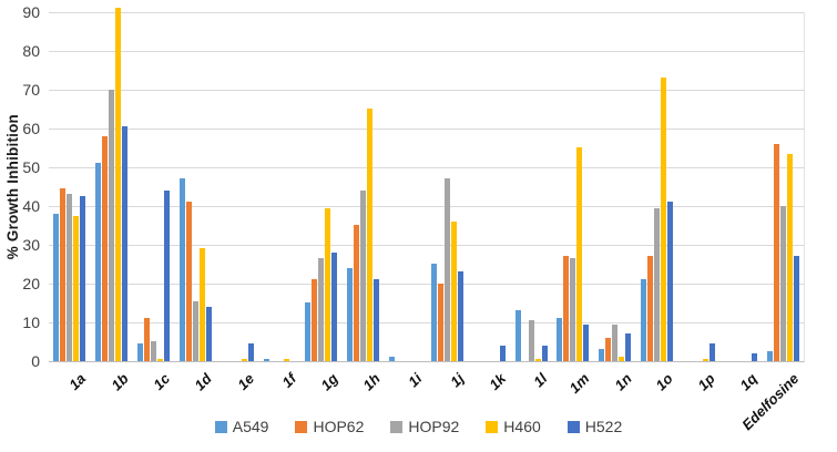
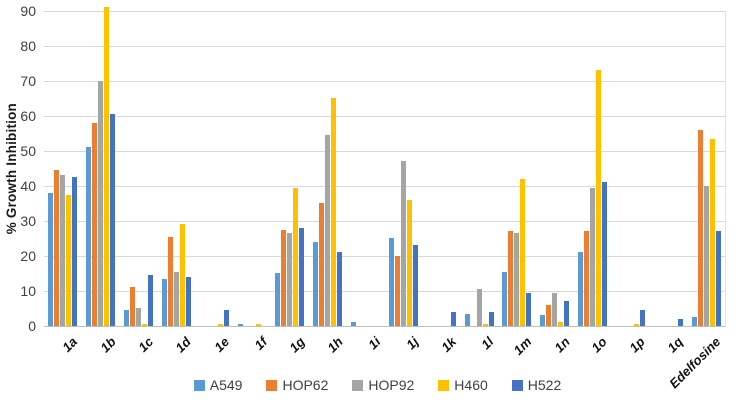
H522/1c: 44 -> 14
A549/1d: 47 -> 14
HOP62/1d: 41 -> 26
HOP62/1g: 21 -> 28
HOP92/1h: 44 -> 54
A549/1l: 13 -> 4
A549/1m: 11 -> 16
H460/1m: 55 -> 42
